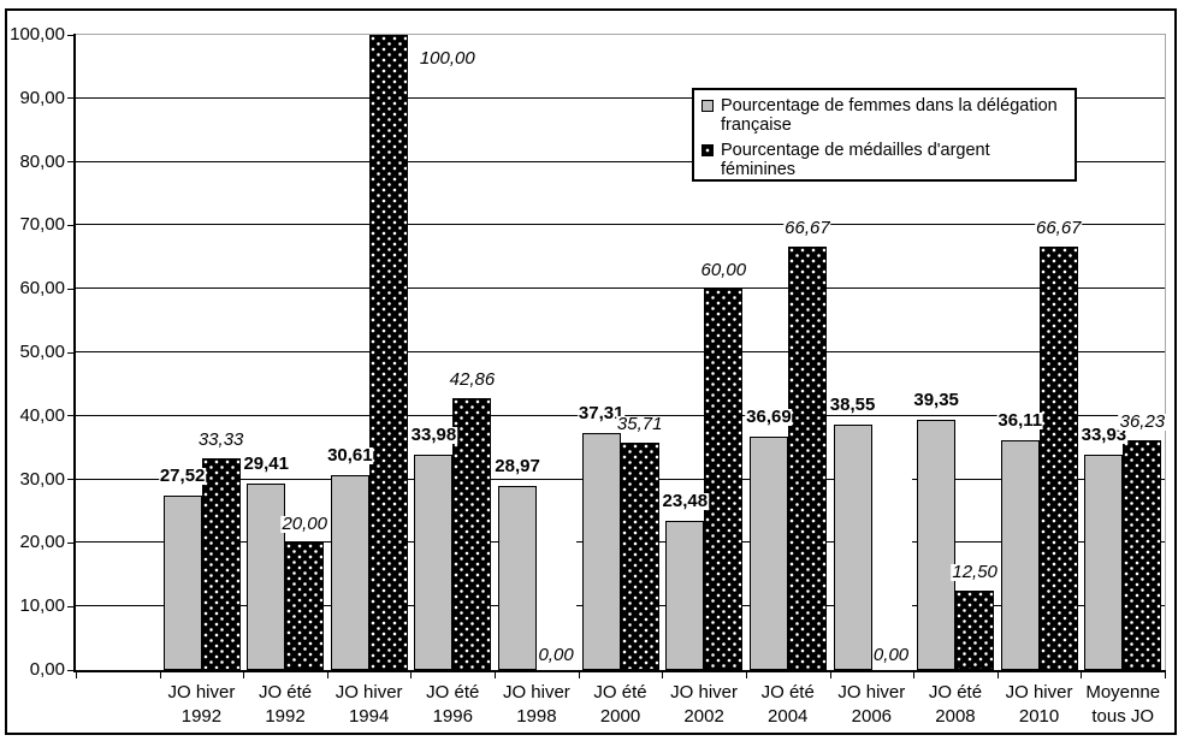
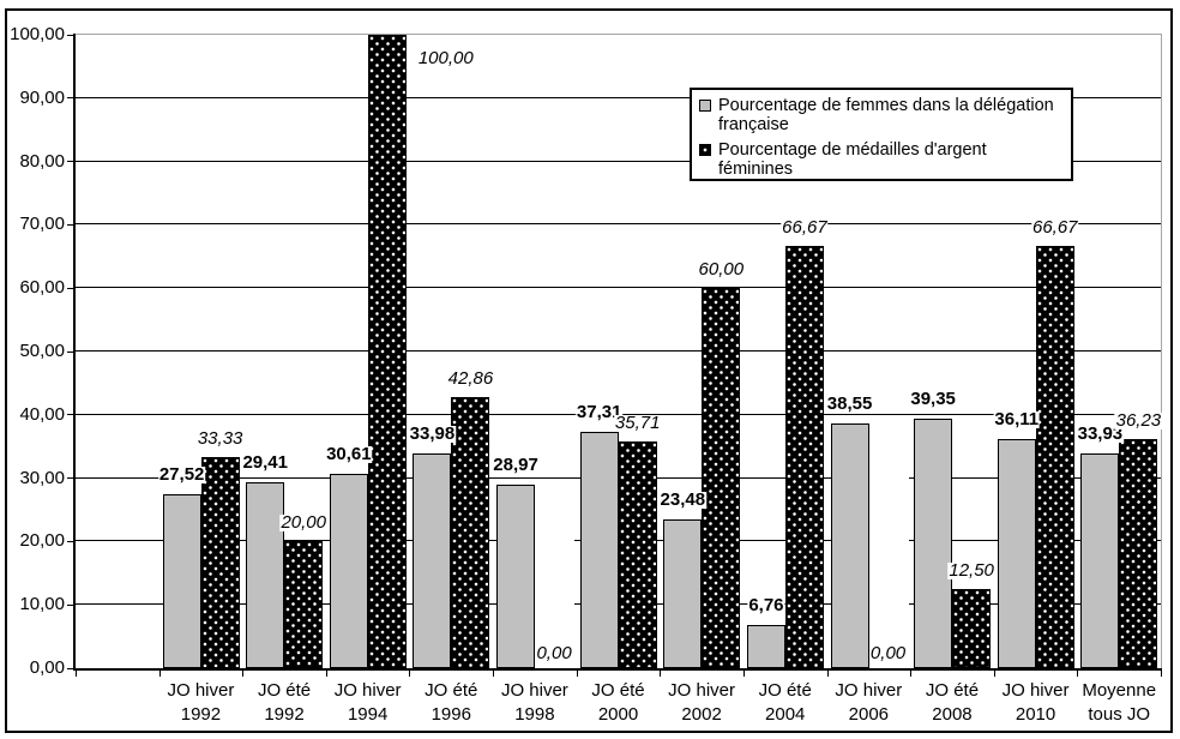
Pourcentage de femmes dans la délégation française/JO été 2004: 36,69 -> 6,76
